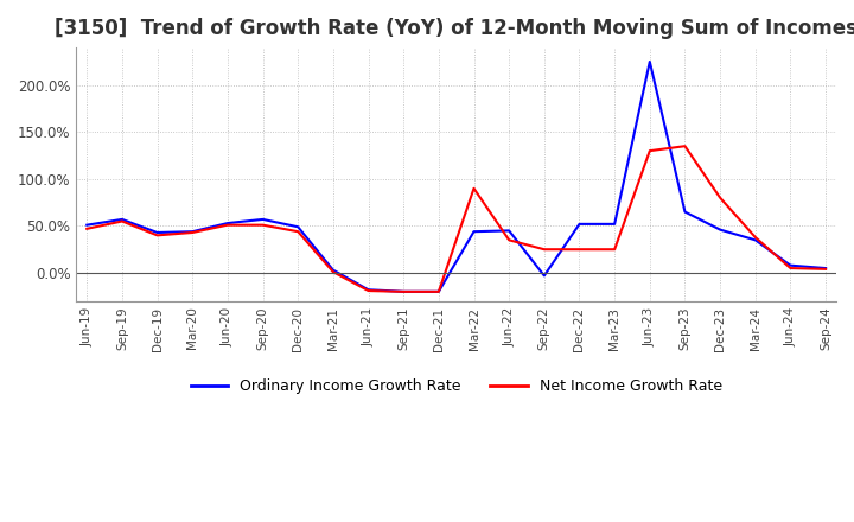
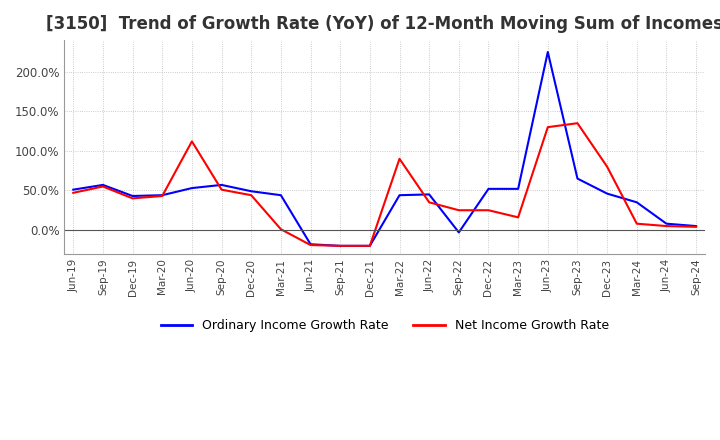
Net Income Growth Rate/Jun-20: 51% -> 112%
Ordinary Income Growth Rate/Mar-21: 3% -> 44%
Net Income Growth Rate/Mar-23: 25% -> 16%
Net Income Growth Rate/Mar-24: 38% -> 8%
